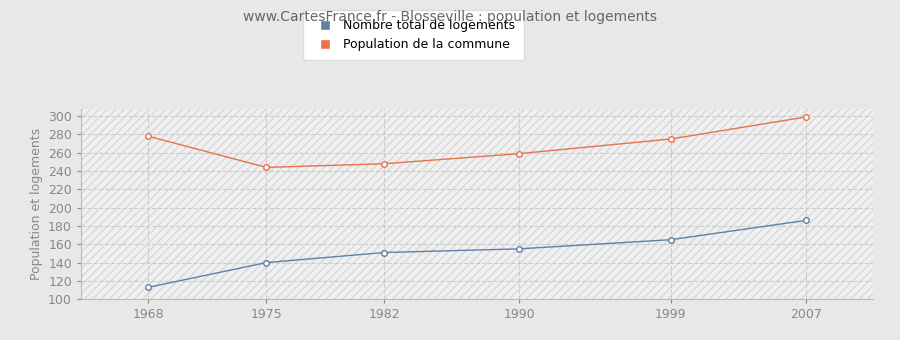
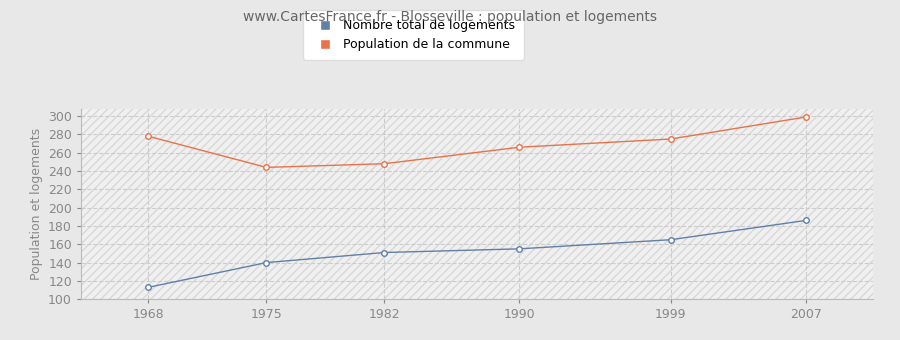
Population de la commune/1990: 259 -> 266
